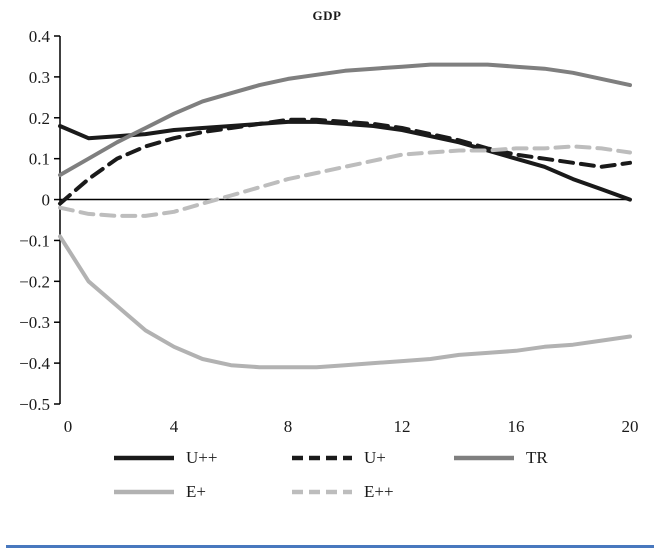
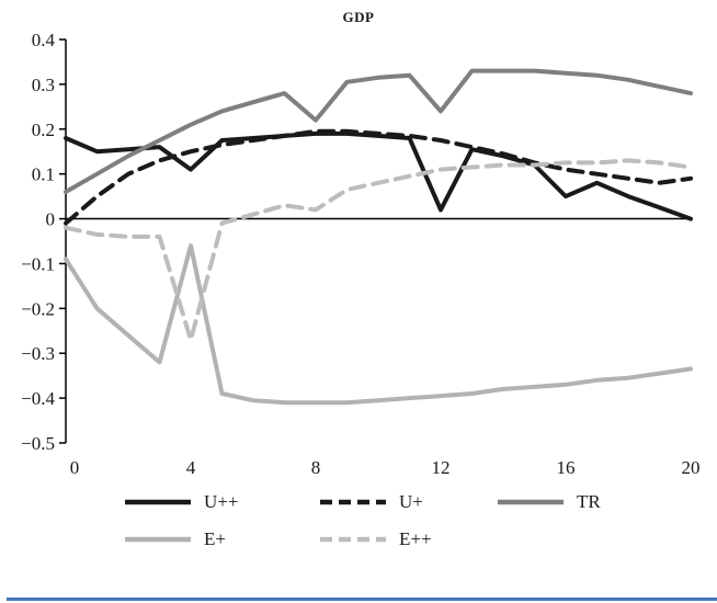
U++/4: 0.17 -> 0.11
E+/4: -0.36 -> -0.06
E++/4: -0.03 -> -0.27
TR/8: 0.29 -> 0.22
E++/8: 0.05 -> 0.02
U++/12: 0.17 -> 0.02
TR/12: 0.33 -> 0.24
U++/16: 0.10 -> 0.05
